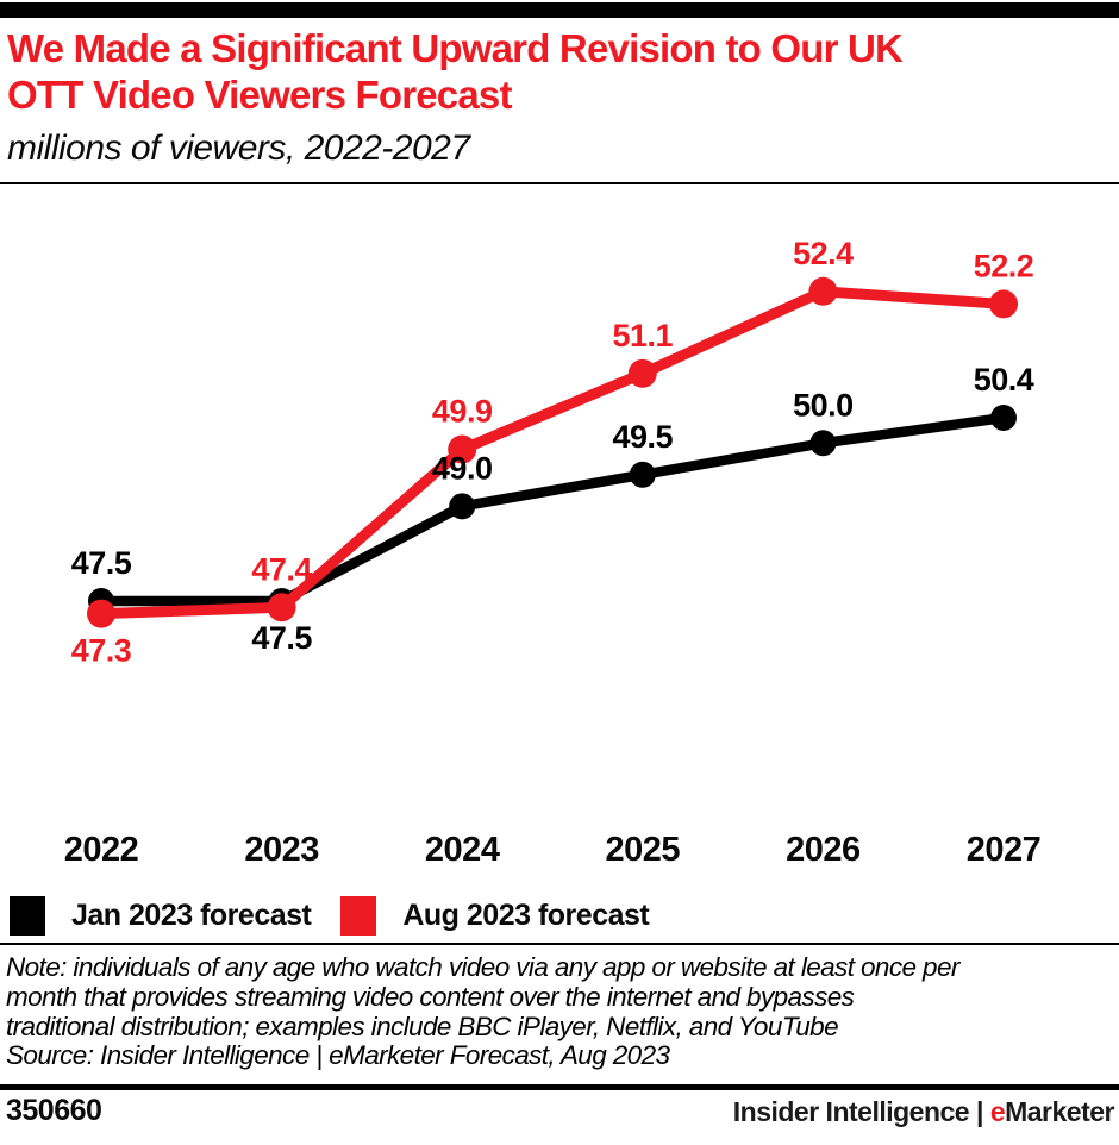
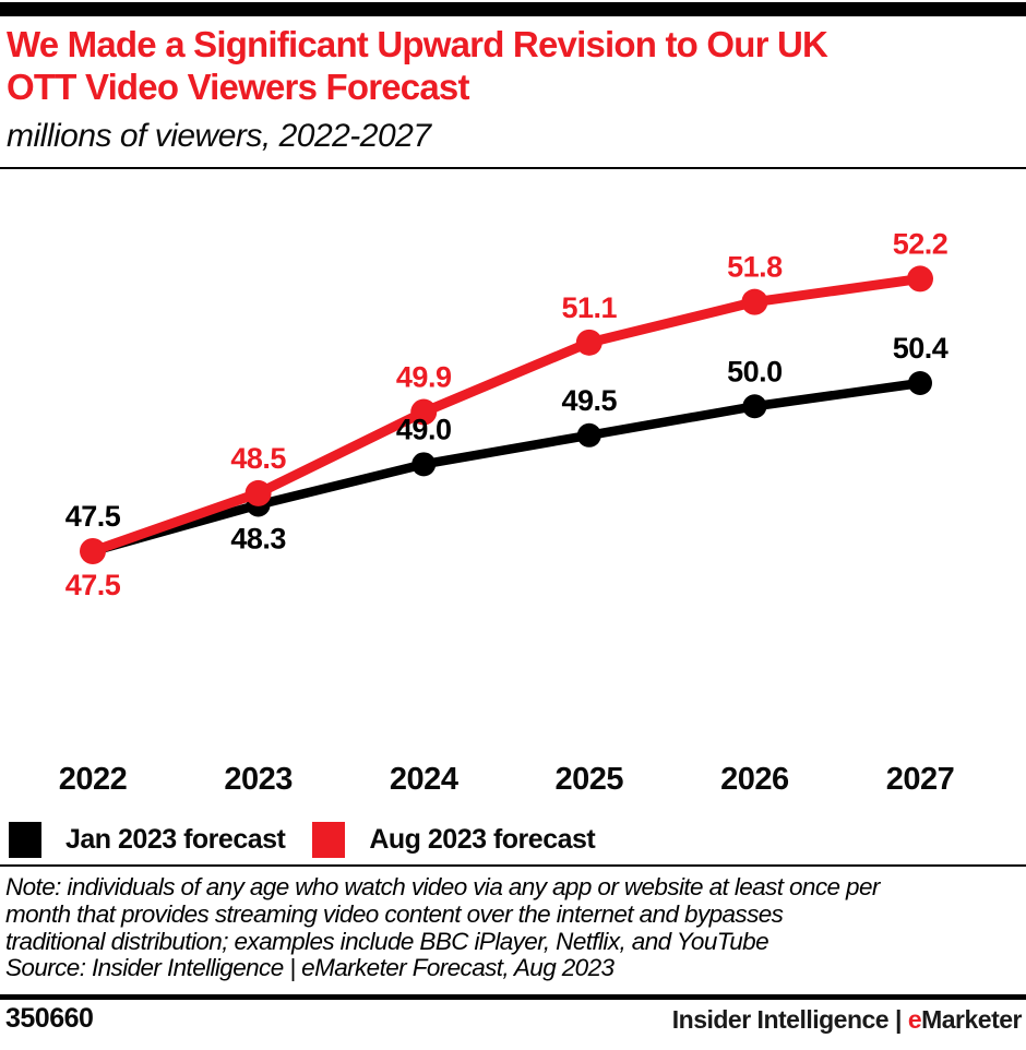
Aug 2023 forecast/2022: 47.3 -> 47.5
Jan 2023 forecast/2023: 47.5 -> 48.3
Aug 2023 forecast/2023: 47.4 -> 48.5
Aug 2023 forecast/2026: 52.4 -> 51.8
